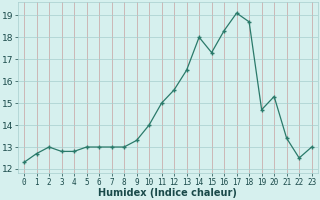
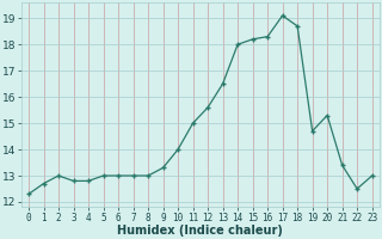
15: 17.3 -> 18.2
